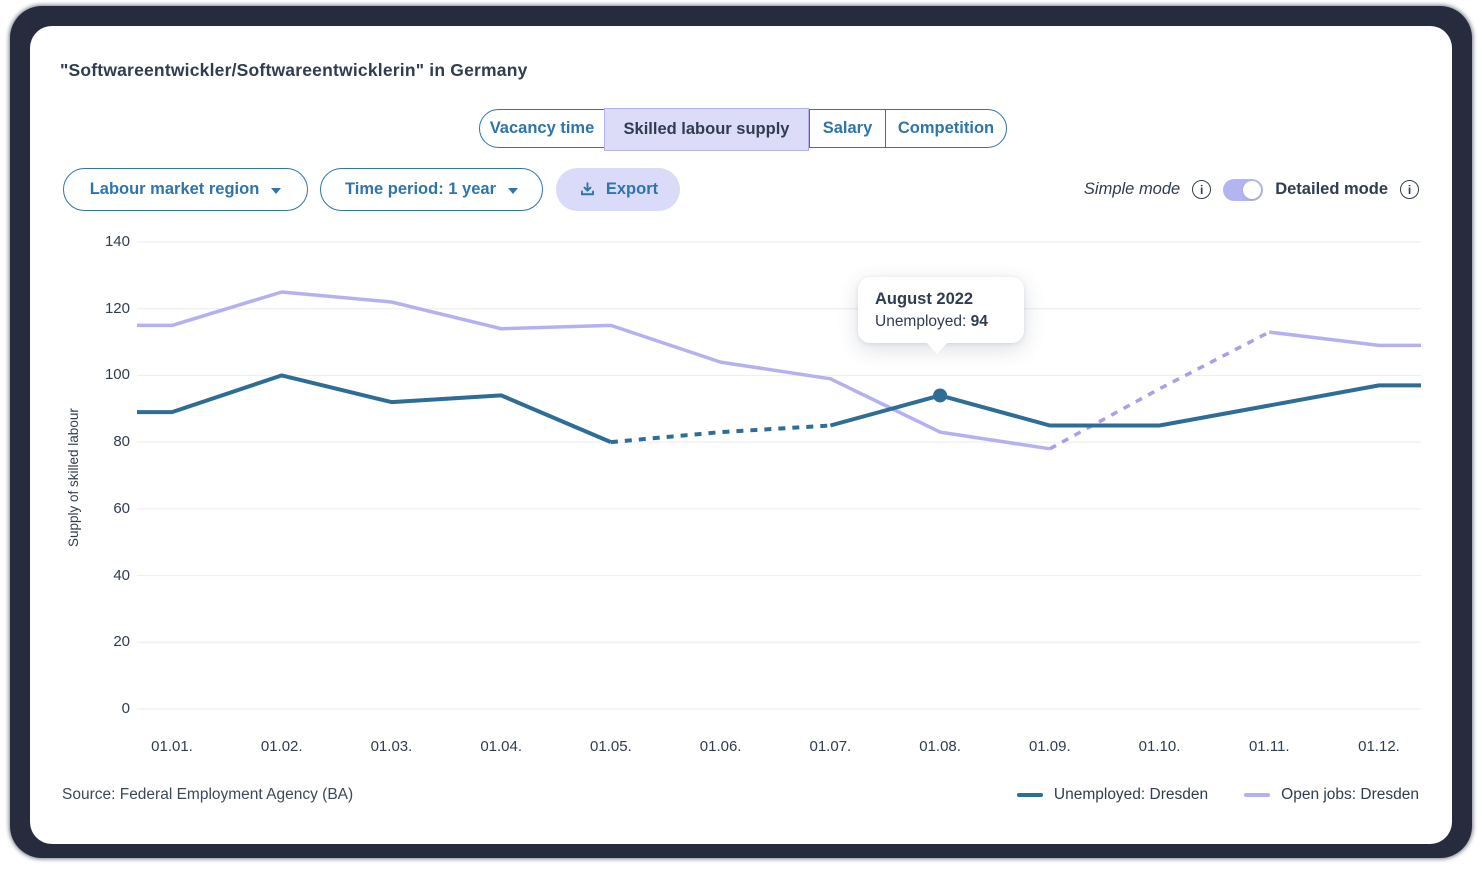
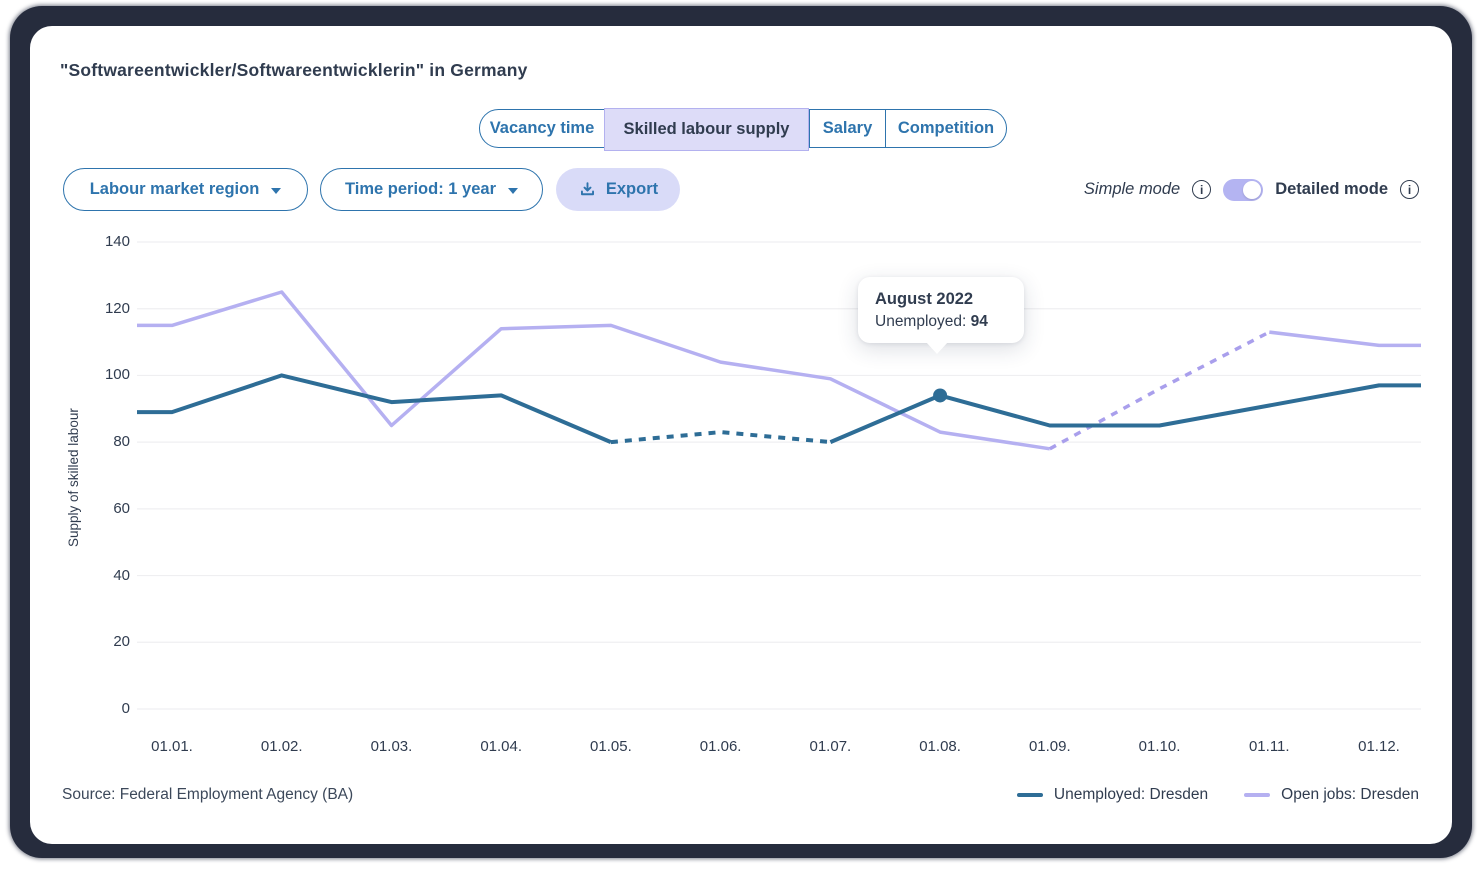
Open jobs: Dresden/01.03.: 122 -> 85
Unemployed: Dresden/01.07.: 85 -> 80
